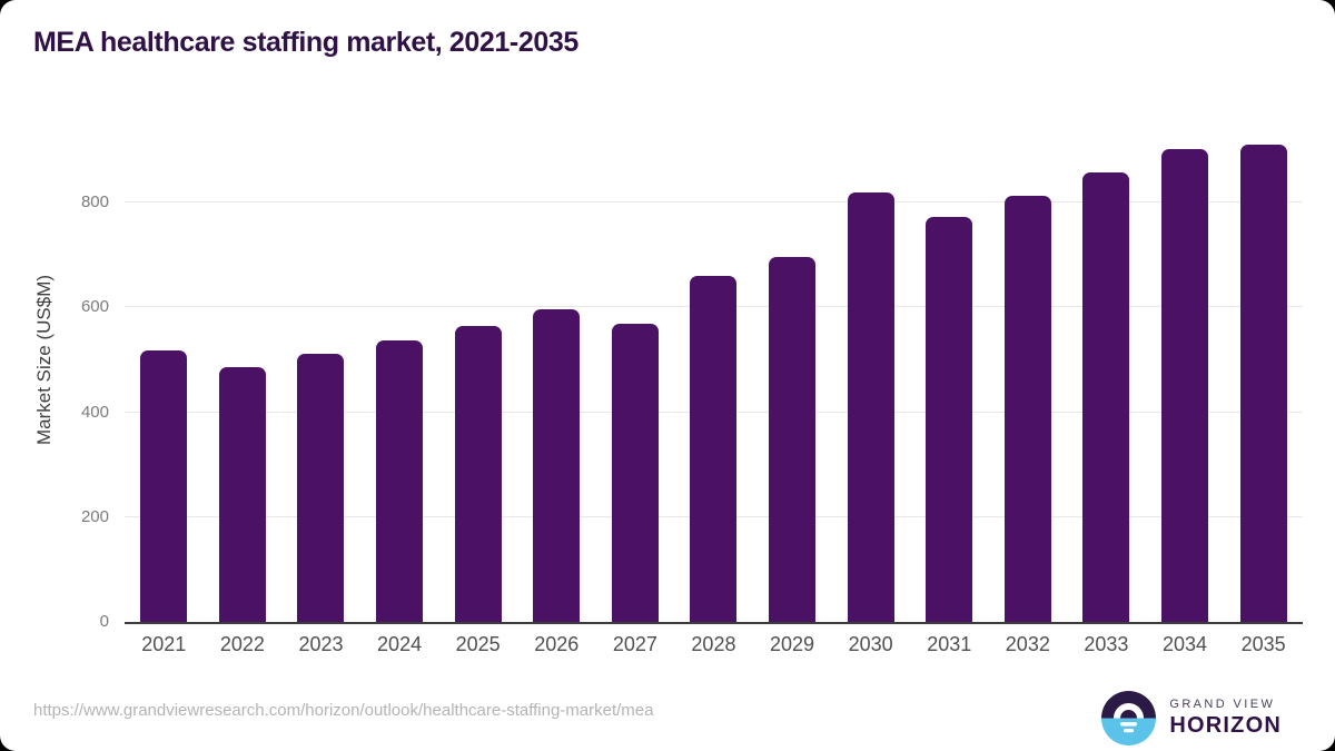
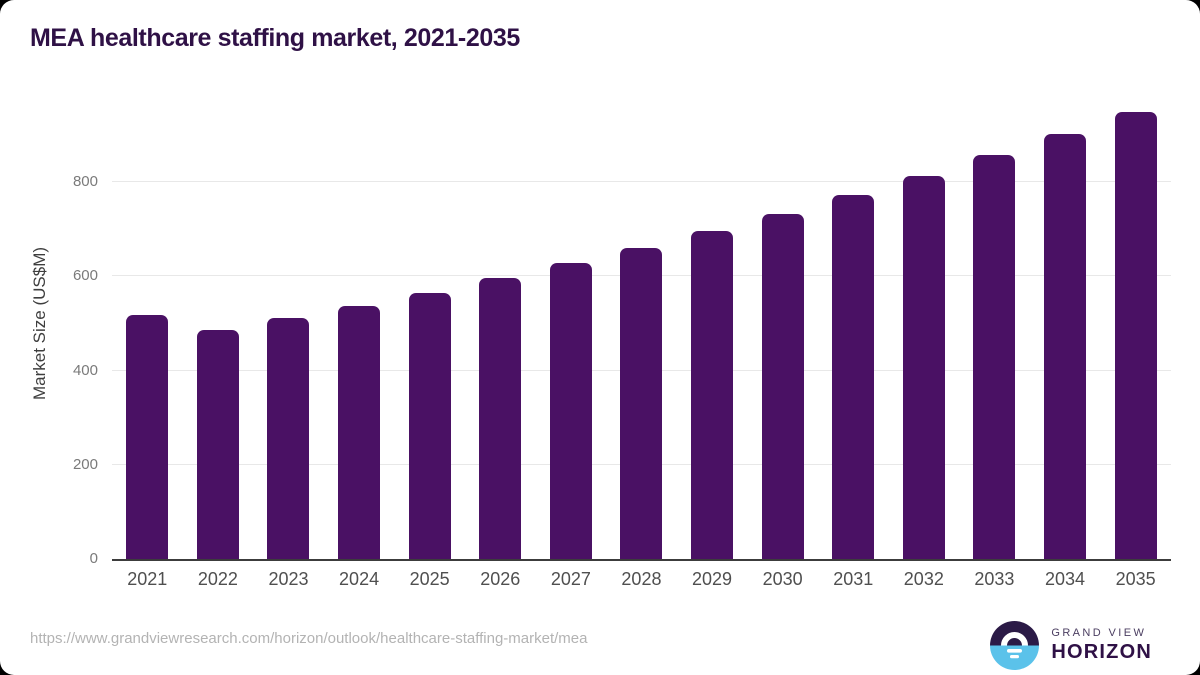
2027: 570 -> 630
2030: 820 -> 730
2035: 910 -> 950
